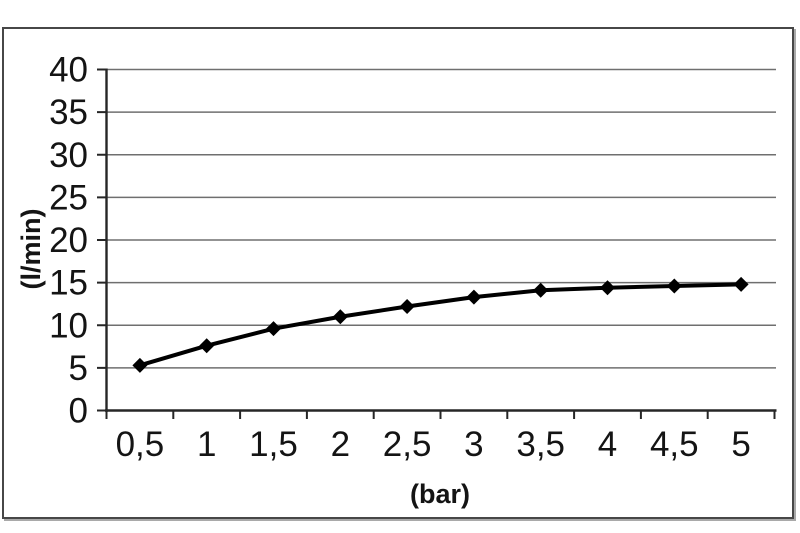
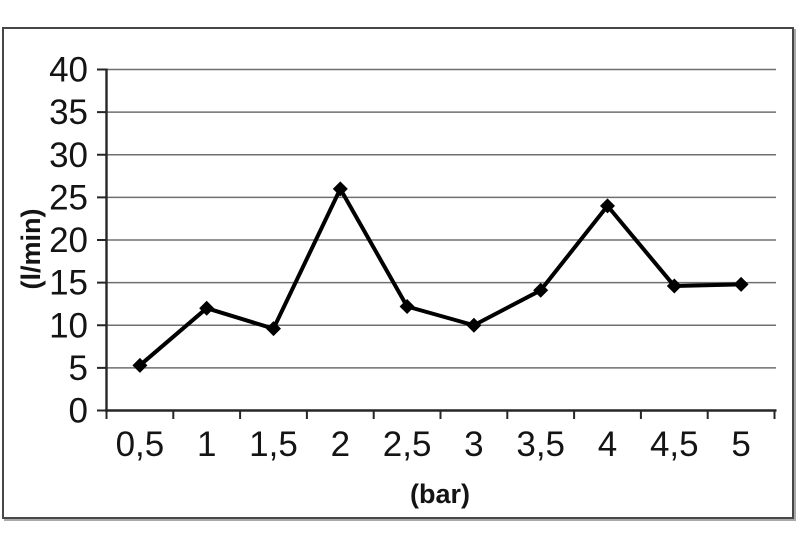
1: 8 -> 12
2: 11 -> 26
3: 13 -> 10
4: 14 -> 24
